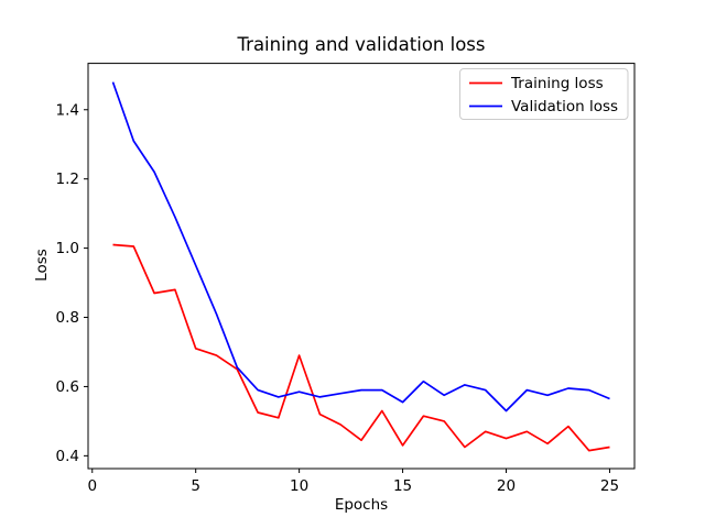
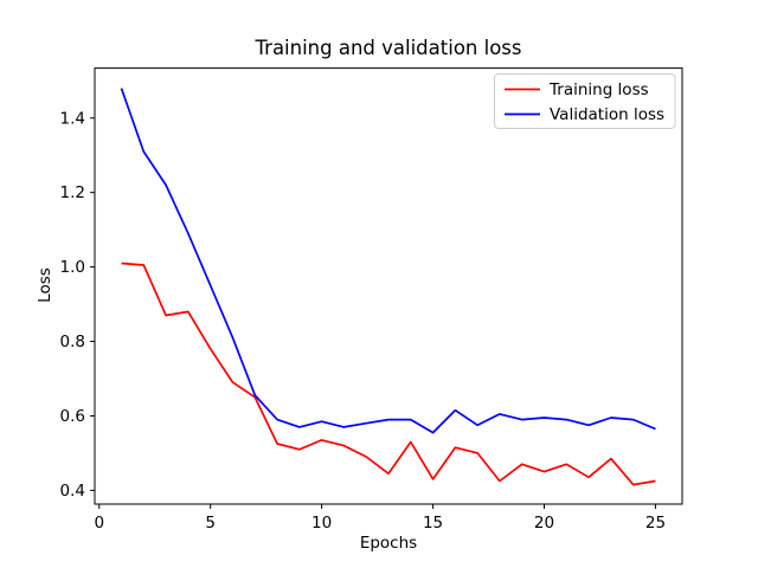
Training loss/5: 0.71 -> 0.78
Training loss/10: 0.69 -> 0.54
Validation loss/20: 0.53 -> 0.59
